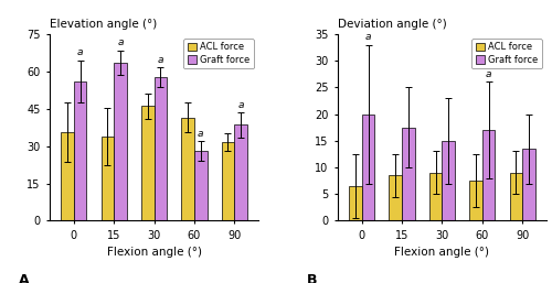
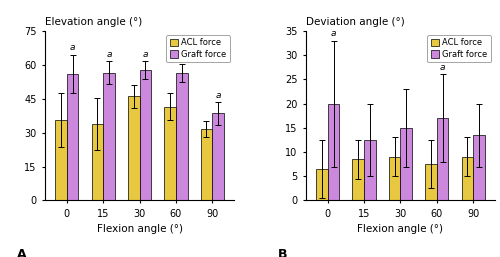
Elevation angle (°)/Graft force/15: 63.5 -> 56.5
Elevation angle (°)/Graft force/60: 28.0 -> 56.5
Deviation angle (°)/Graft force/15: 17.5 -> 12.5
